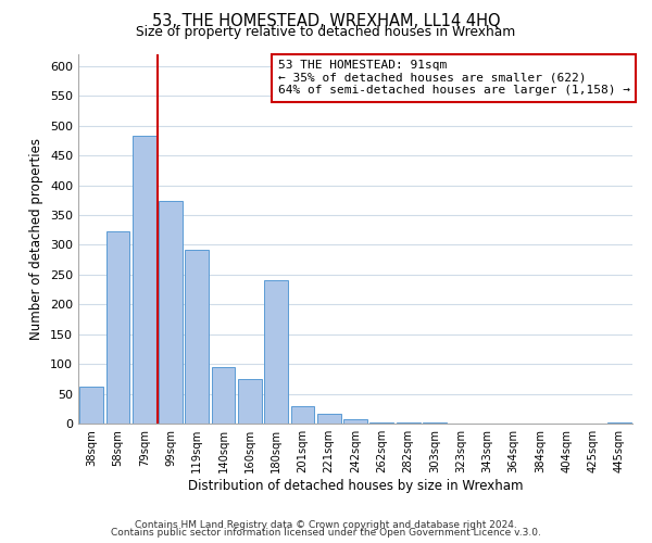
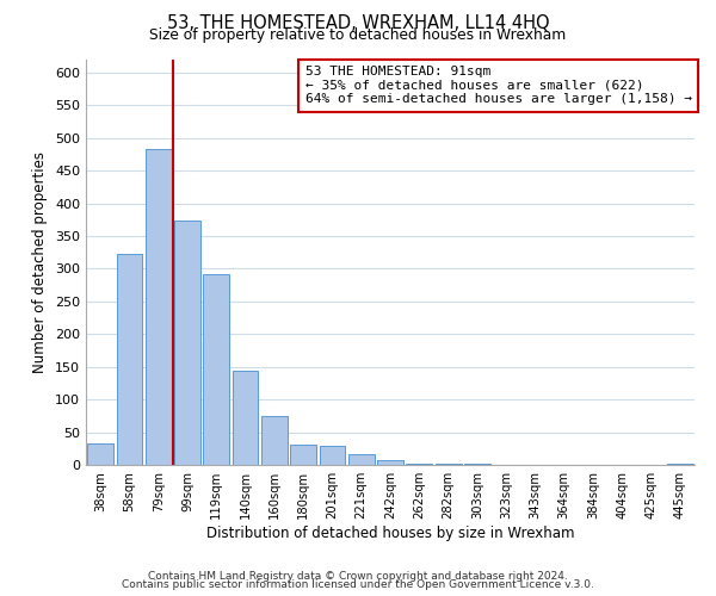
38sqm: 62 -> 32
140sqm: 94 -> 144
180sqm: 240 -> 31
